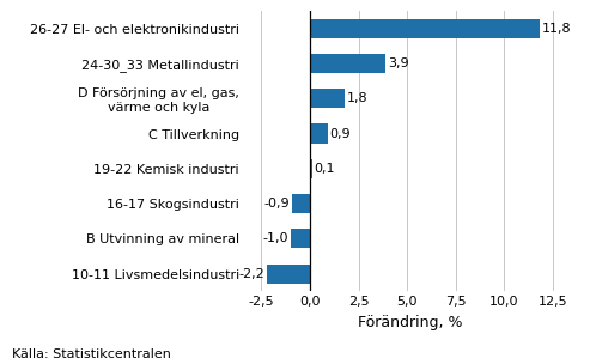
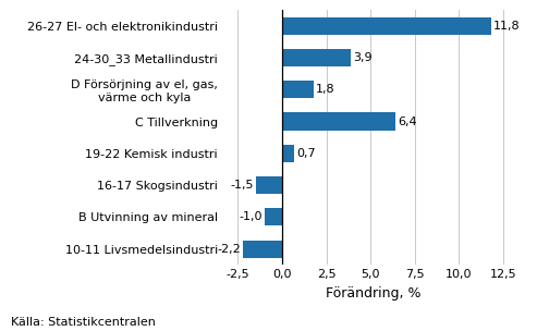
C Tillverkning: 0,9 -> 6,4
19-22 Kemisk industri: 0,1 -> 0,7
16-17 Skogsindustri: -0,9 -> -1,5
